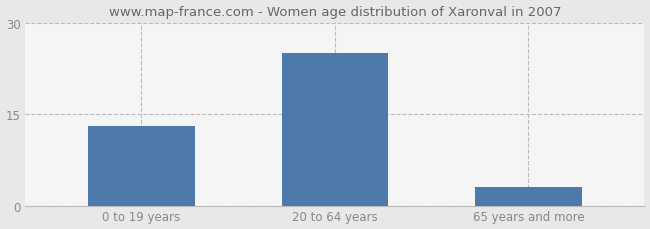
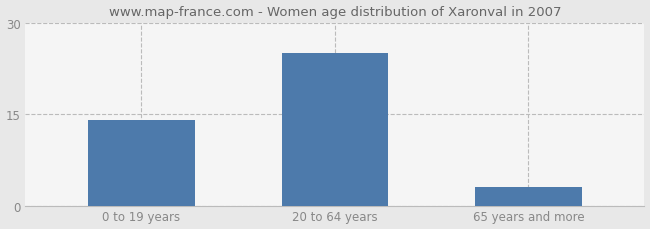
0 to 19 years: 13 -> 14
